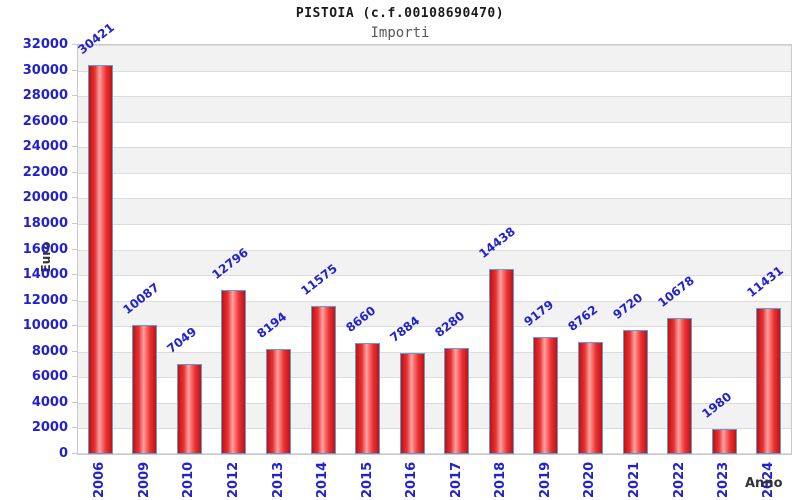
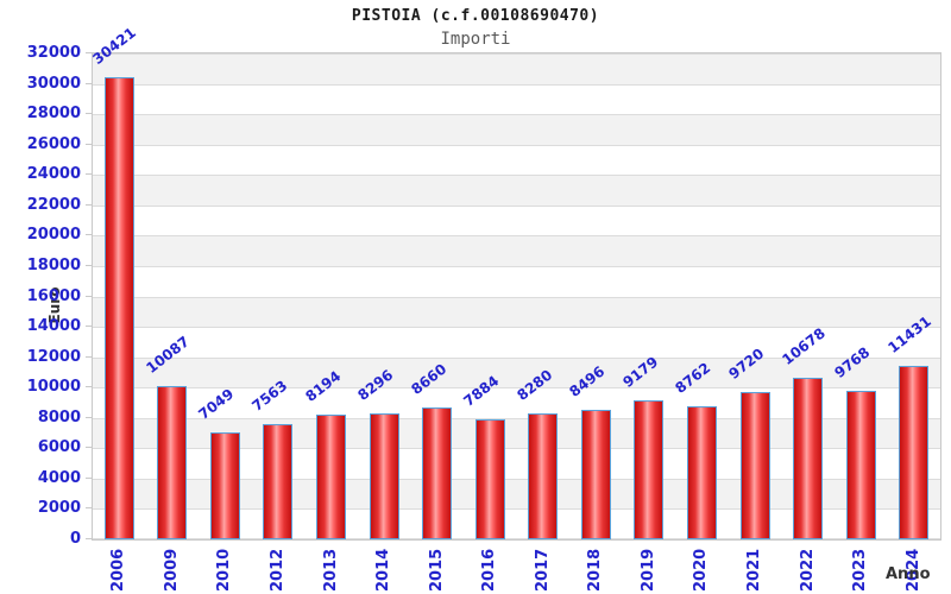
2012: 12796 -> 7563
2014: 11575 -> 8296
2018: 14438 -> 8496
2023: 1980 -> 9768
